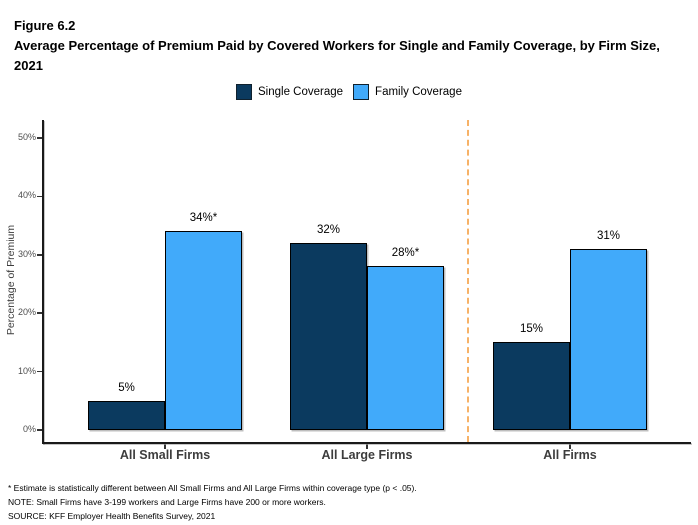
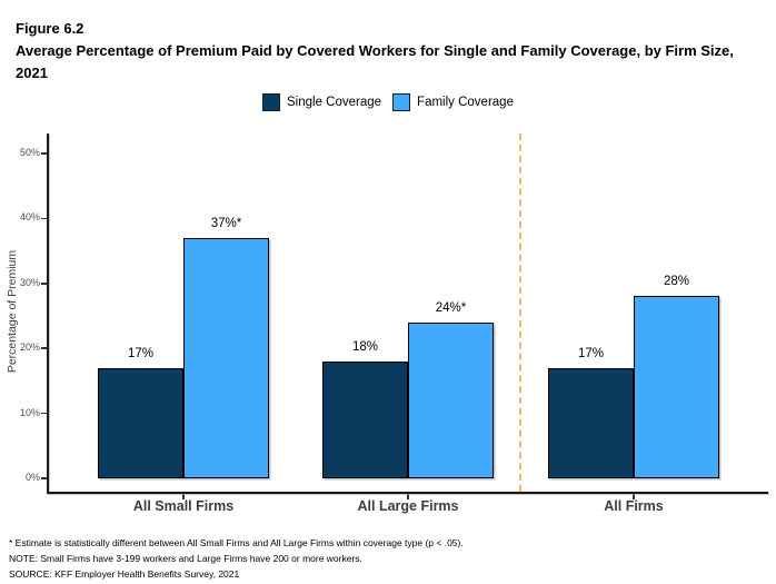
Single Coverage/All Small Firms: 5% -> 17%
Family Coverage/All Small Firms: 34 -> 37
Single Coverage/All Large Firms: 32% -> 18%
Family Coverage/All Large Firms: 28 -> 24
Single Coverage/All Firms: 15% -> 17%
Family Coverage/All Firms: 31% -> 28%
